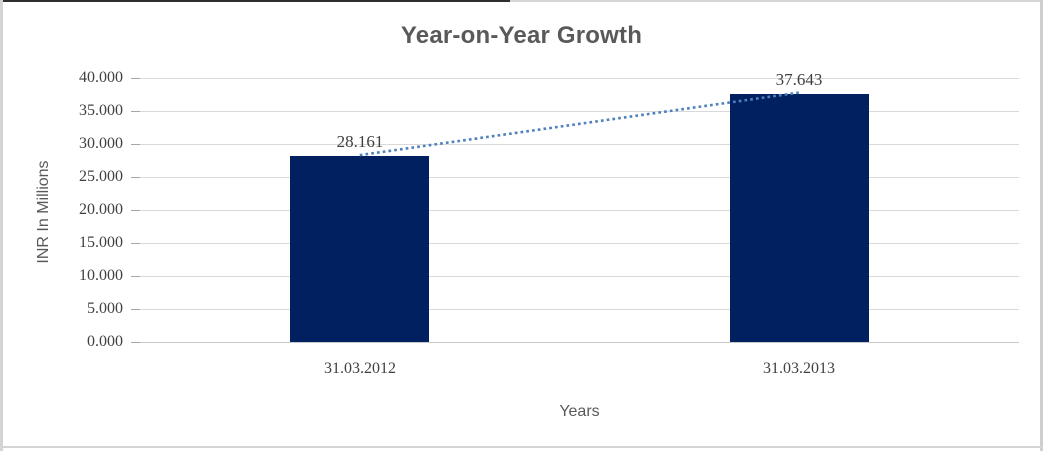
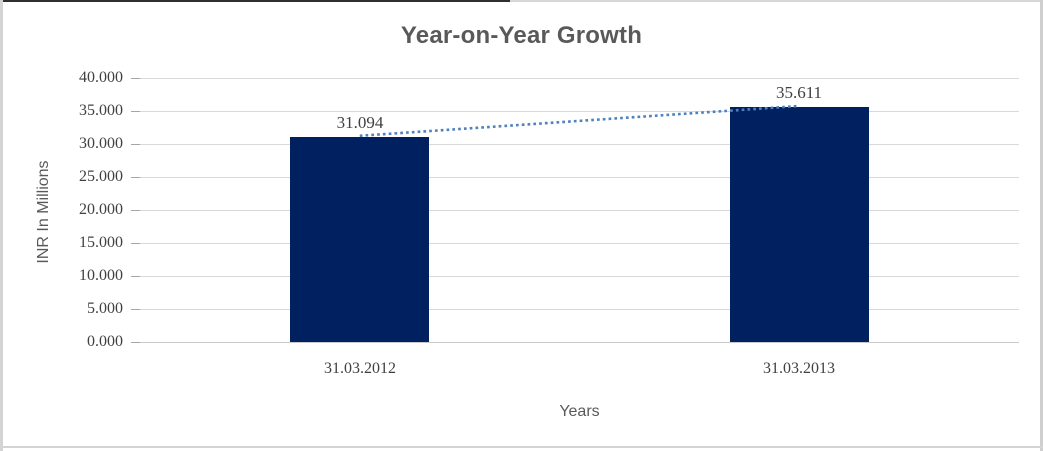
31.03.2012: 28.161 -> 31.094
31.03.2013: 37.643 -> 35.611
